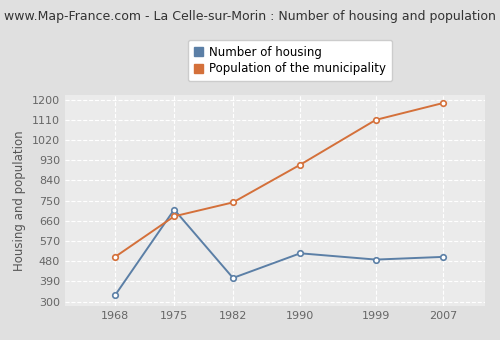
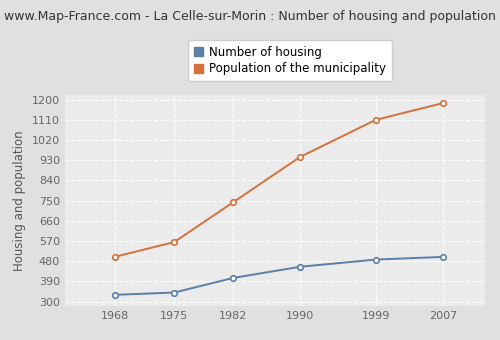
Number of housing/1975: 710 -> 340
Population of the municipality/1975: 680 -> 565
Number of housing/1990: 515 -> 455
Population of the municipality/1990: 910 -> 945
